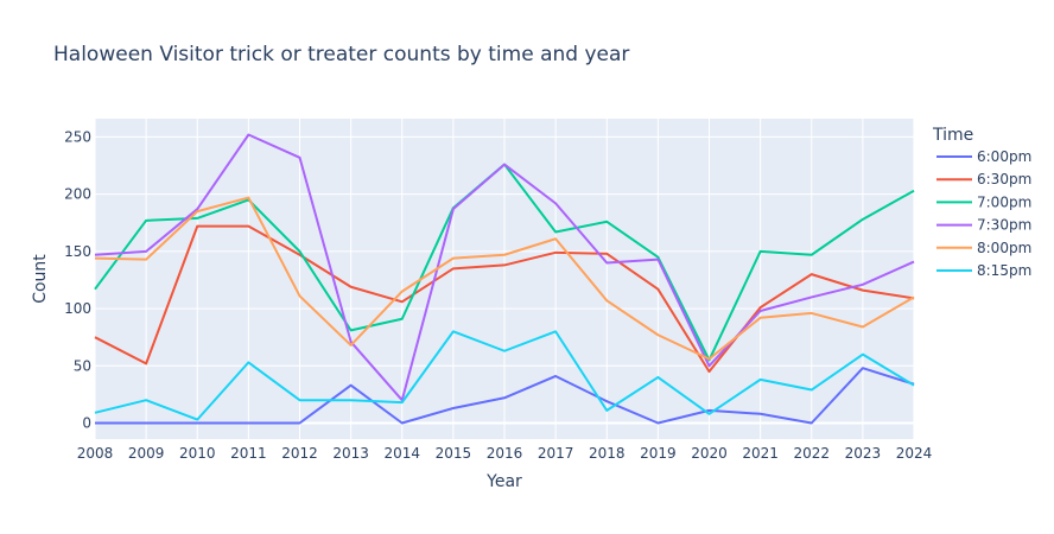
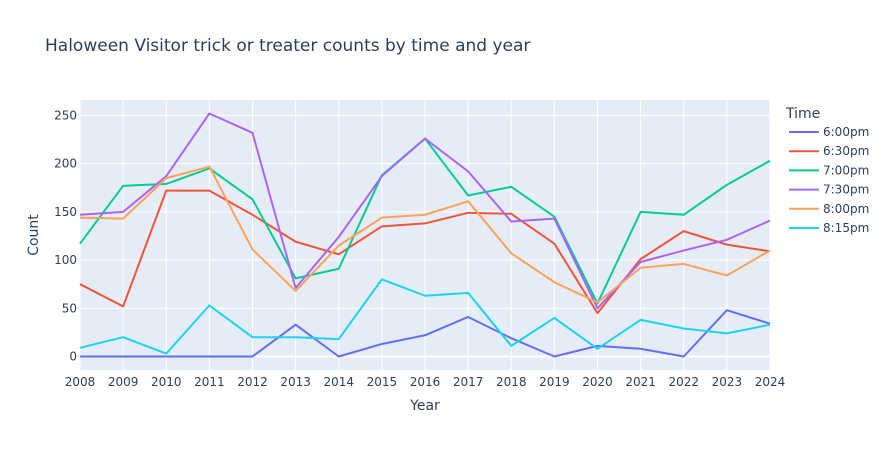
7:00pm/2012: 150 -> 160
7:30pm/2014: 20 -> 120
8:15pm/2017: 80 -> 70
8:15pm/2023: 60 -> 20
